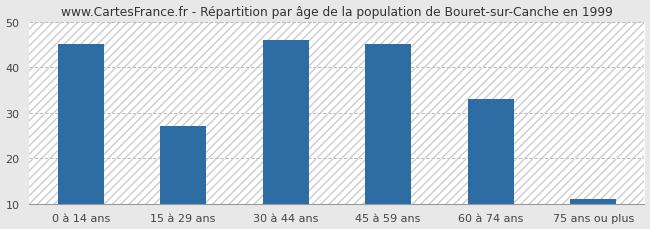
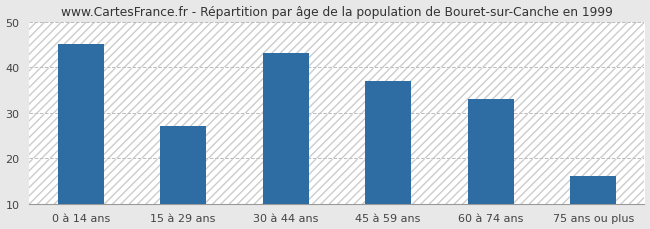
30 à 44 ans: 46 -> 43
45 à 59 ans: 45 -> 37
75 ans ou plus: 11 -> 16
